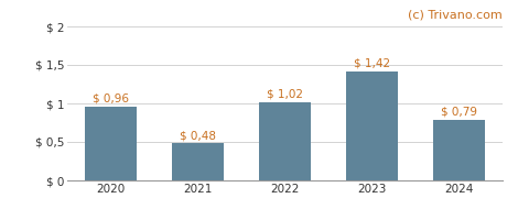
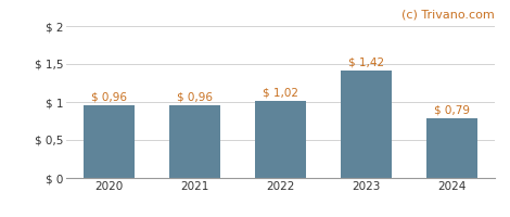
2021: 0,48 -> 0,96
